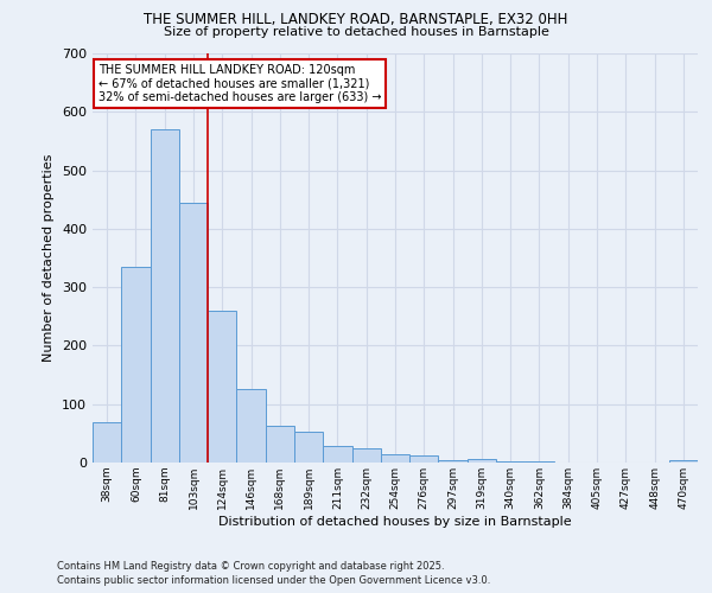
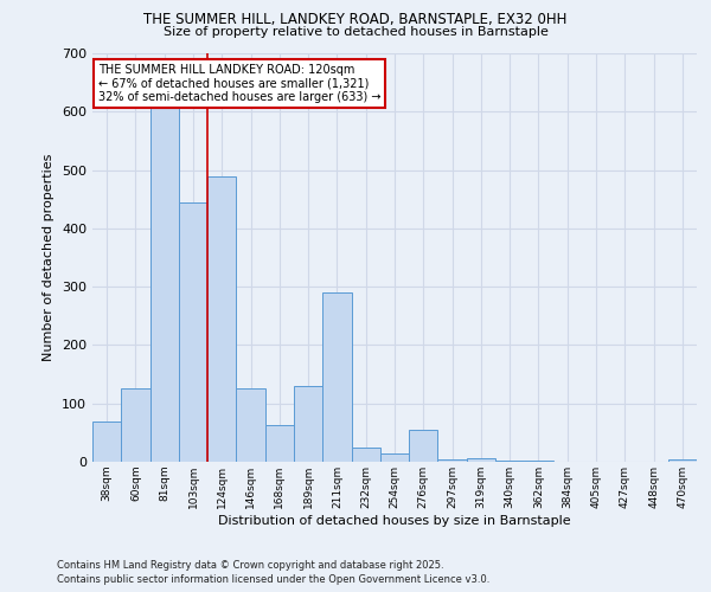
60sqm: 335 -> 125
81sqm: 570 -> 610
124sqm: 260 -> 490
189sqm: 53 -> 130
211sqm: 28 -> 290
276sqm: 13 -> 55
